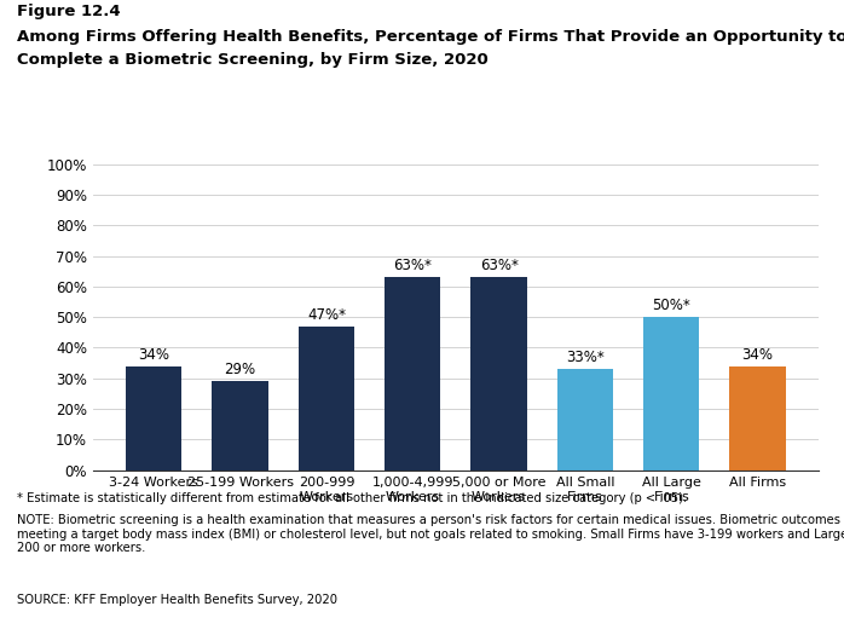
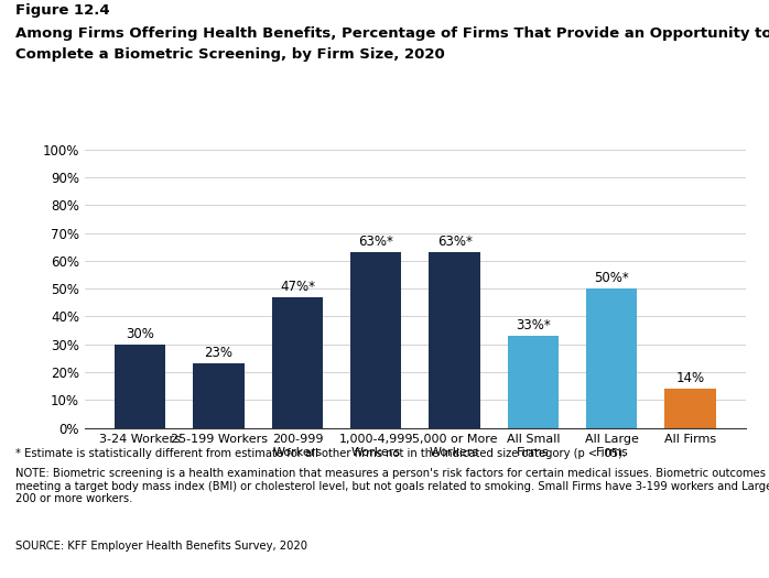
3-24 Workers: 34% -> 30%
25-199 Workers: 29% -> 23%
All Firms: 34% -> 14%
